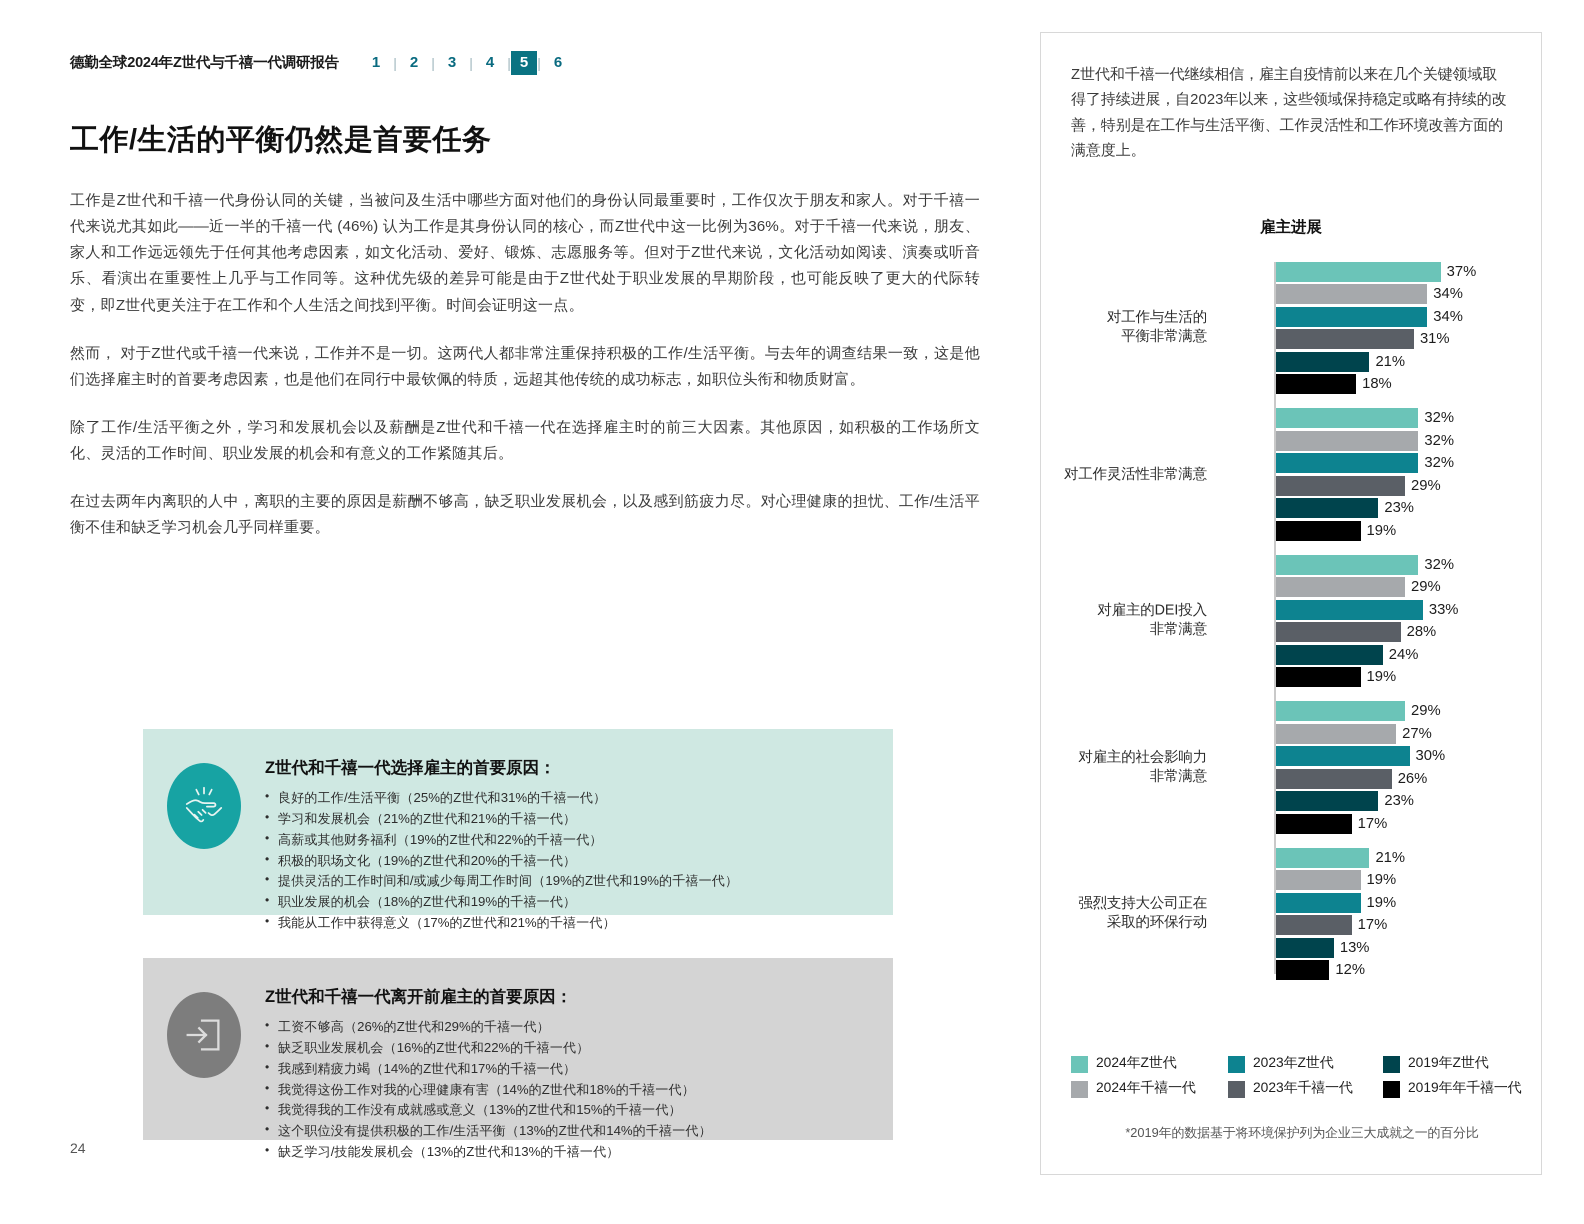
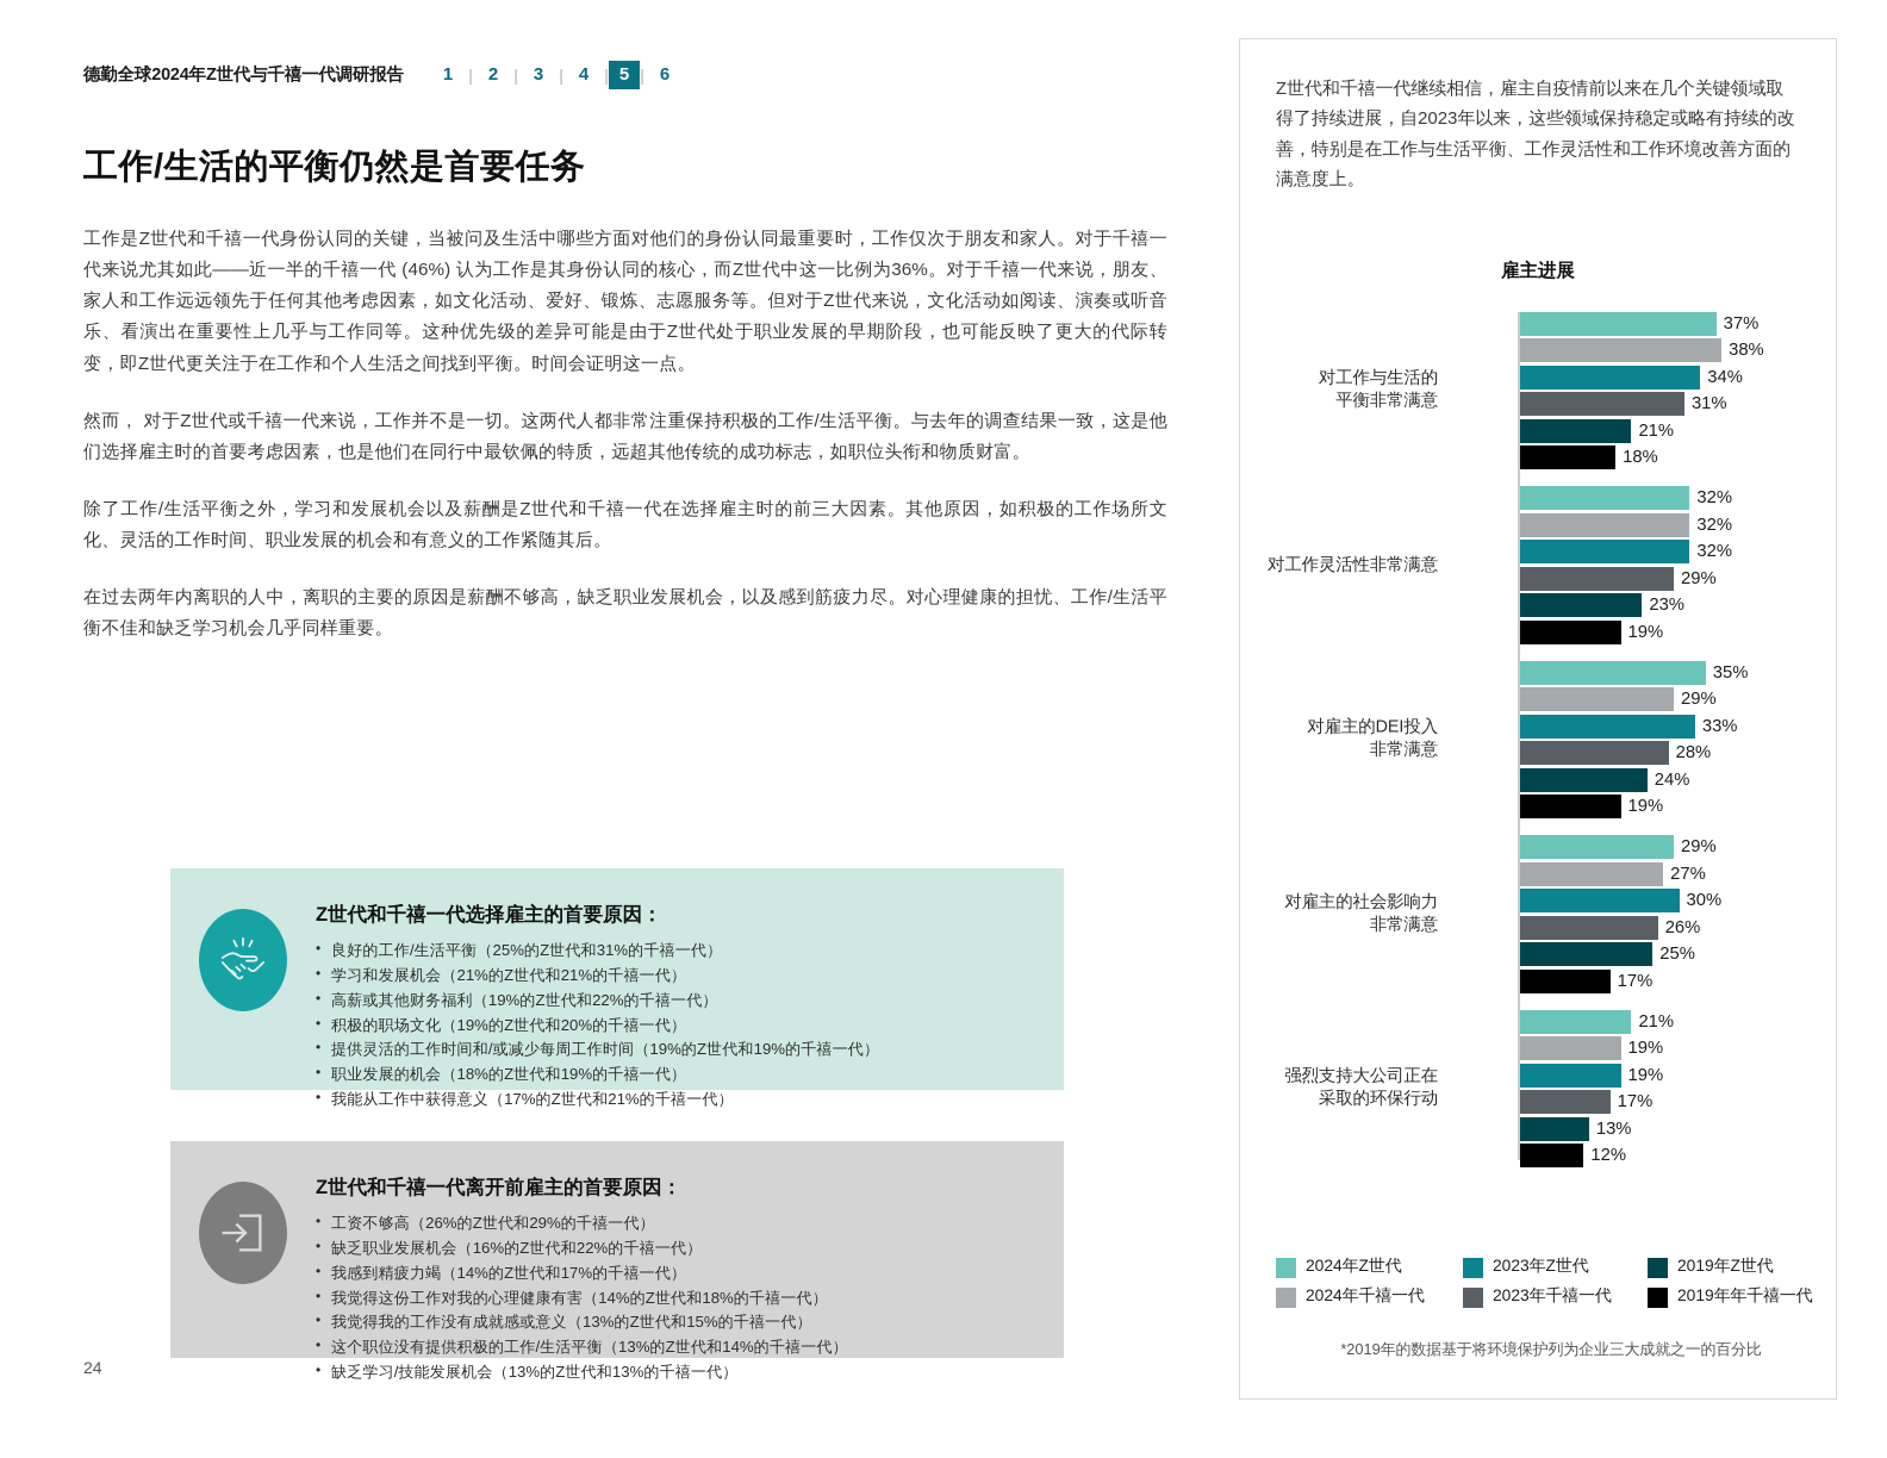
2024年千禧一代/对工作与生活的 平衡非常满意: 34% -> 38%
2024年Z世代/对雇主的DEI投入 非常满意: 32% -> 35%
2019年Z世代/对雇主的社会影响力 非常满意: 23% -> 25%
